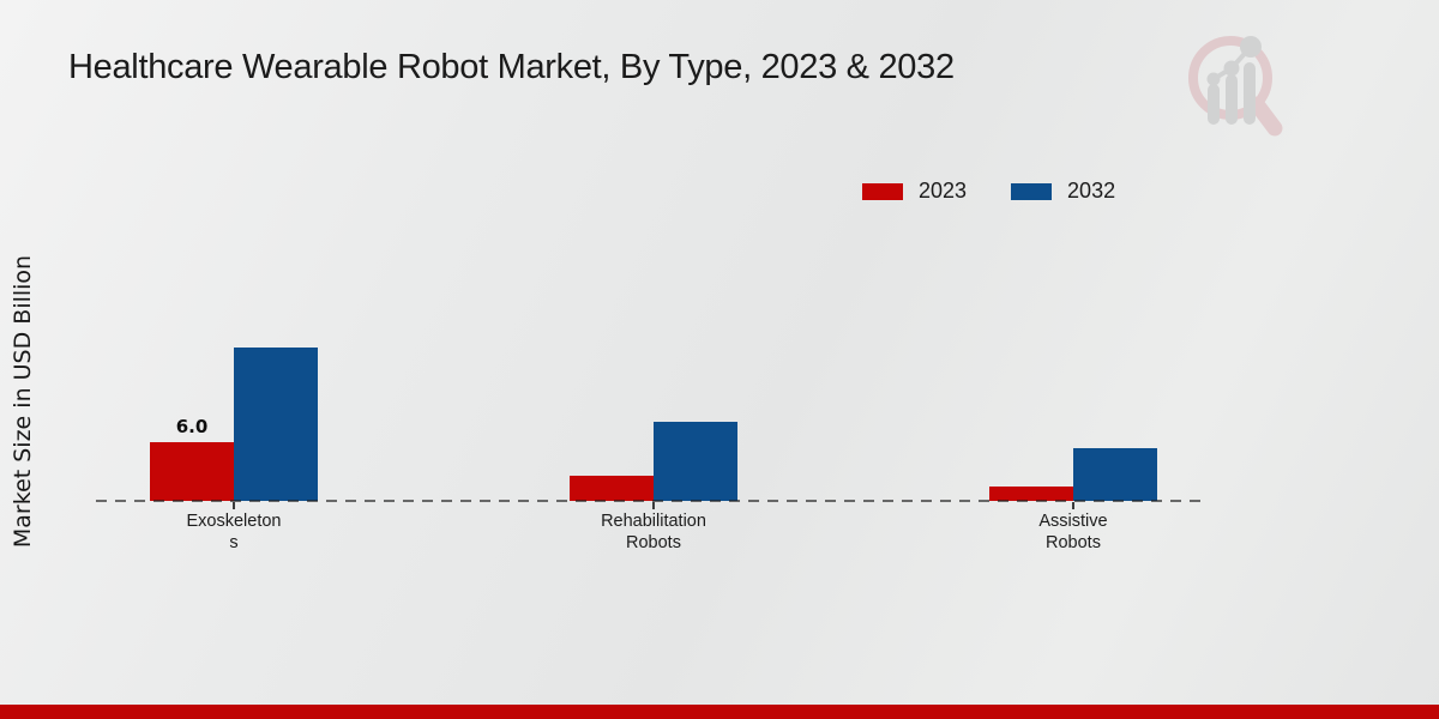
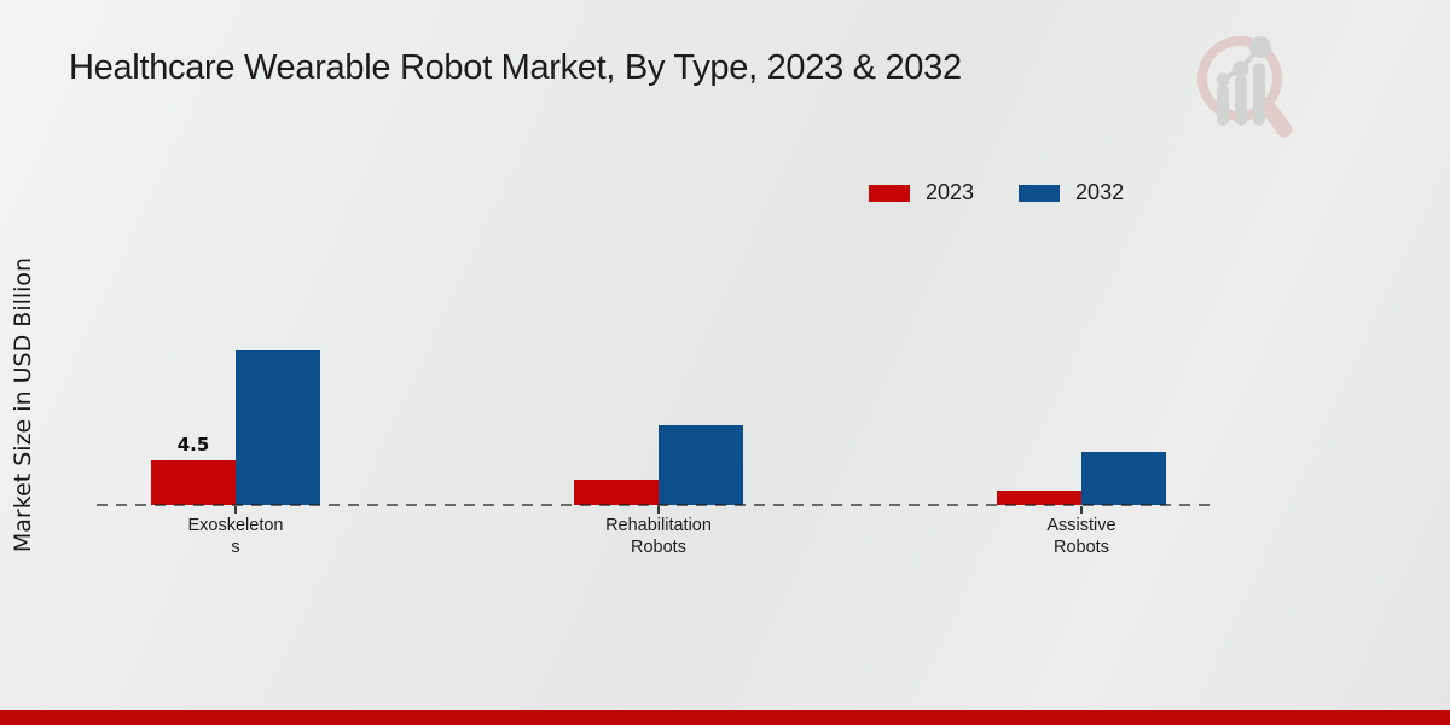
2023/Exoskeletons: 6.0 -> 4.5
